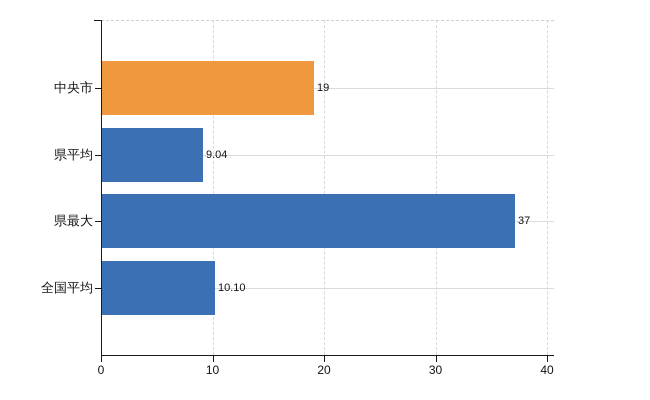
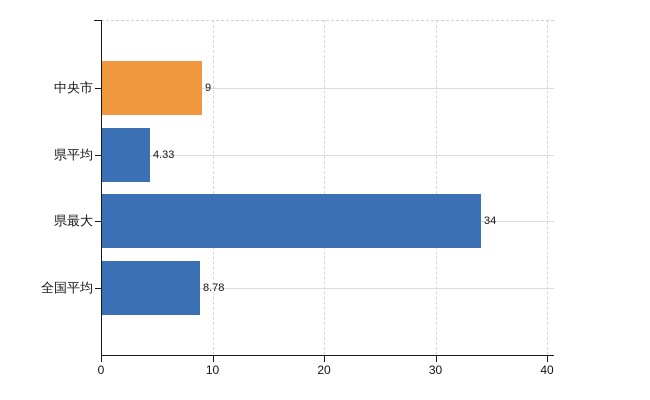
中央市: 19 -> 9
県平均: 9.04 -> 4.33
県最大: 37 -> 34
全国平均: 10.10 -> 8.78
